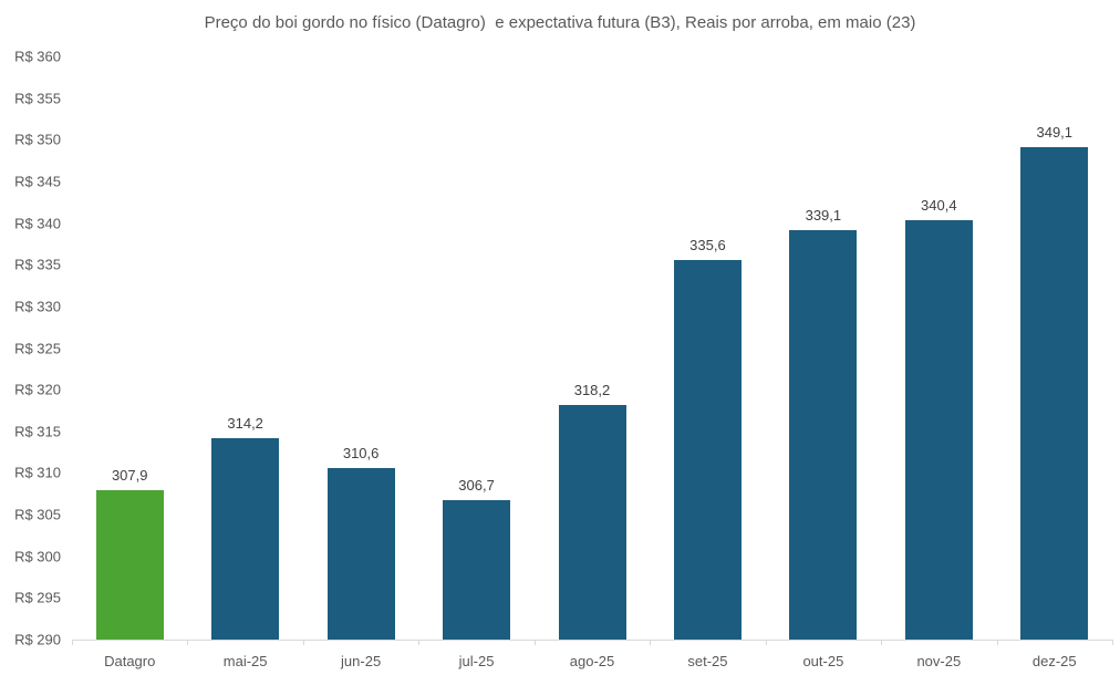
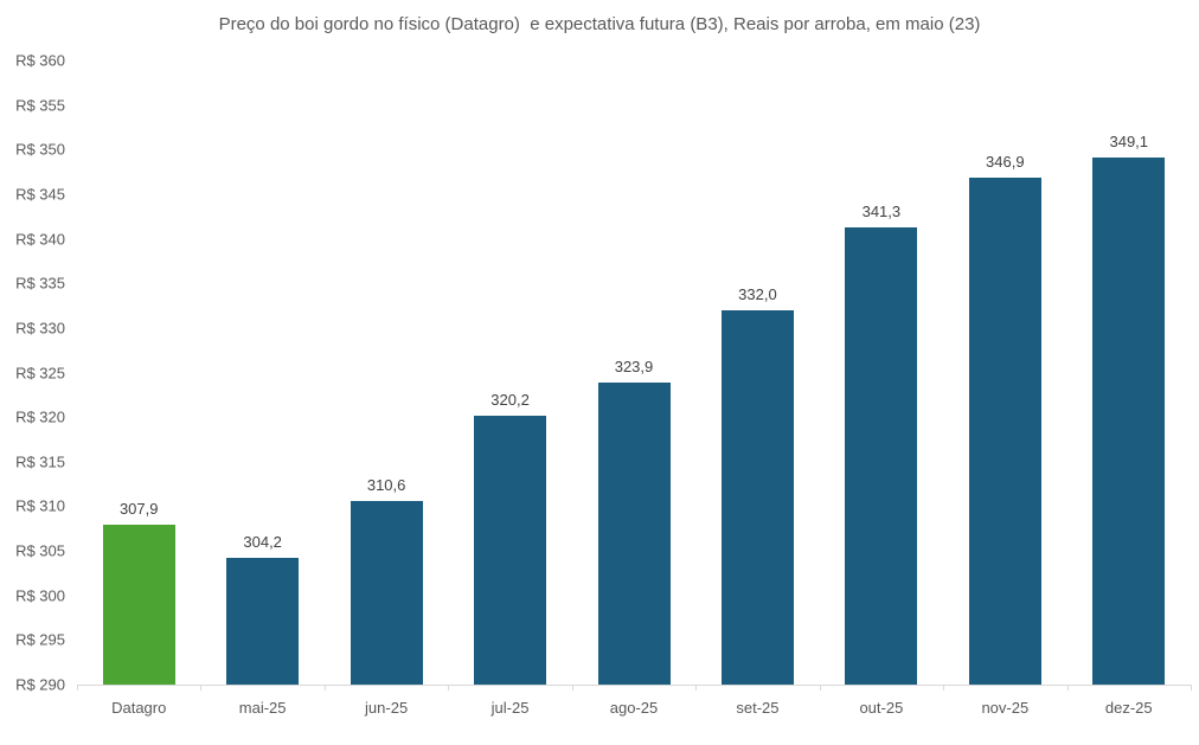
mai-25: 314,2 -> 304,2
jul-25: 306,7 -> 320,2
ago-25: 318,2 -> 323,9
set-25: 335,6 -> 332,0
out-25: 339,1 -> 341,3
nov-25: 340,4 -> 346,9
